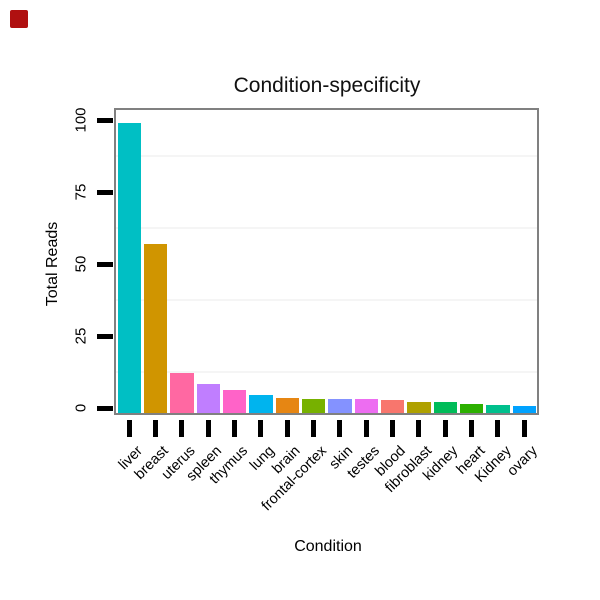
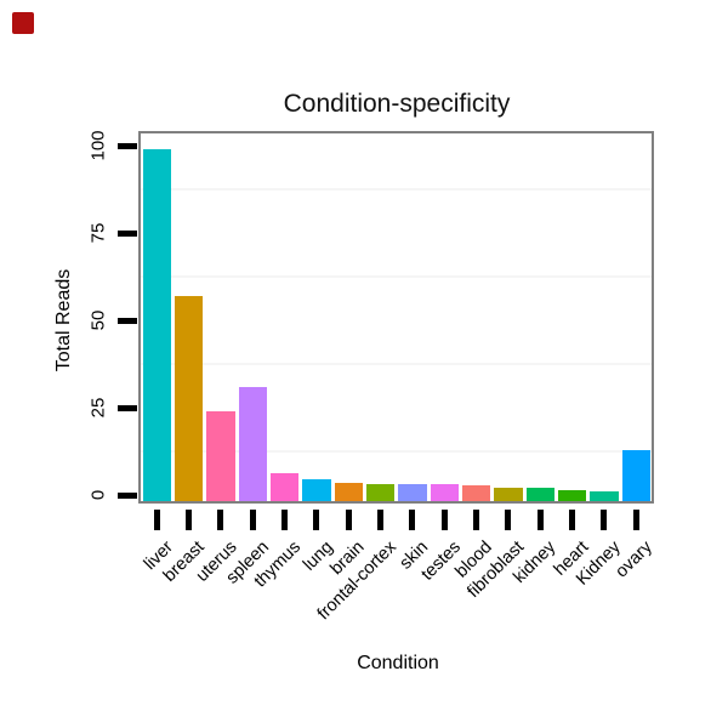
uterus: 12 -> 24
spleen: 8 -> 31
ovary: 1 -> 13
